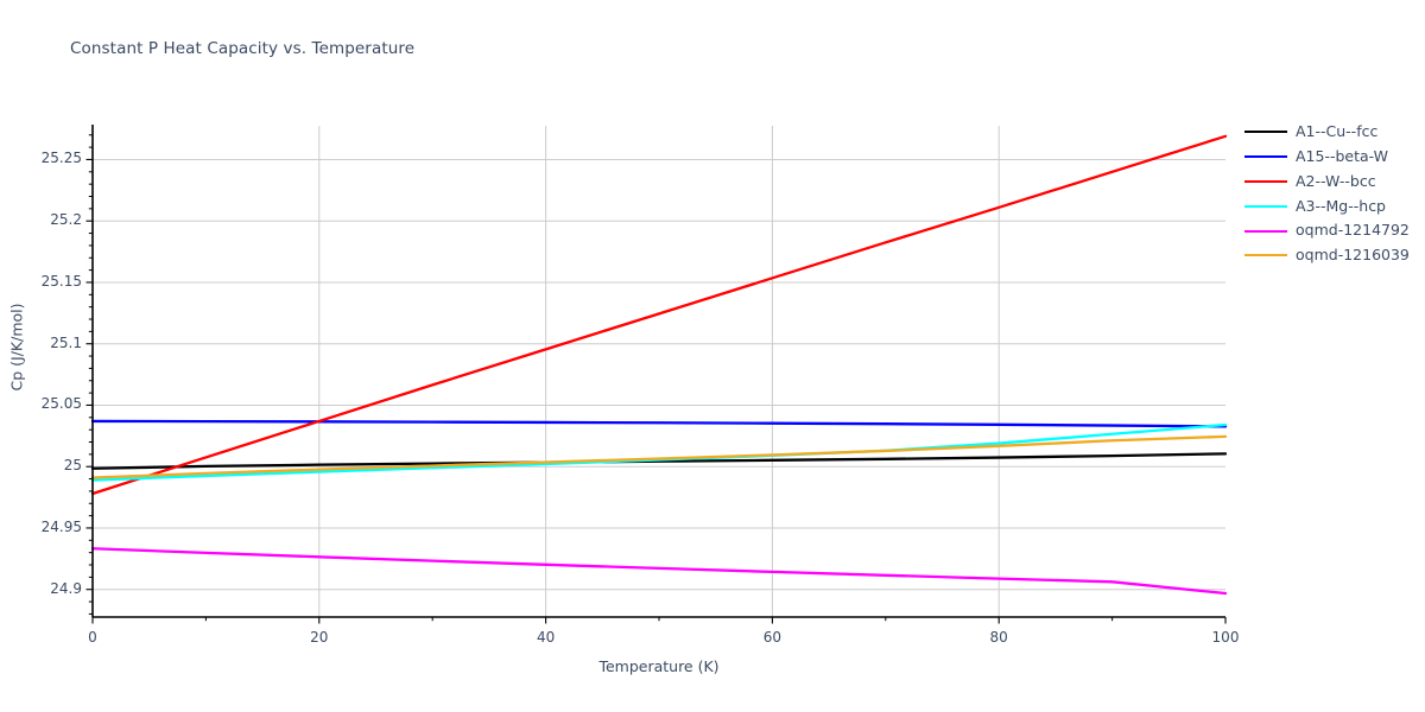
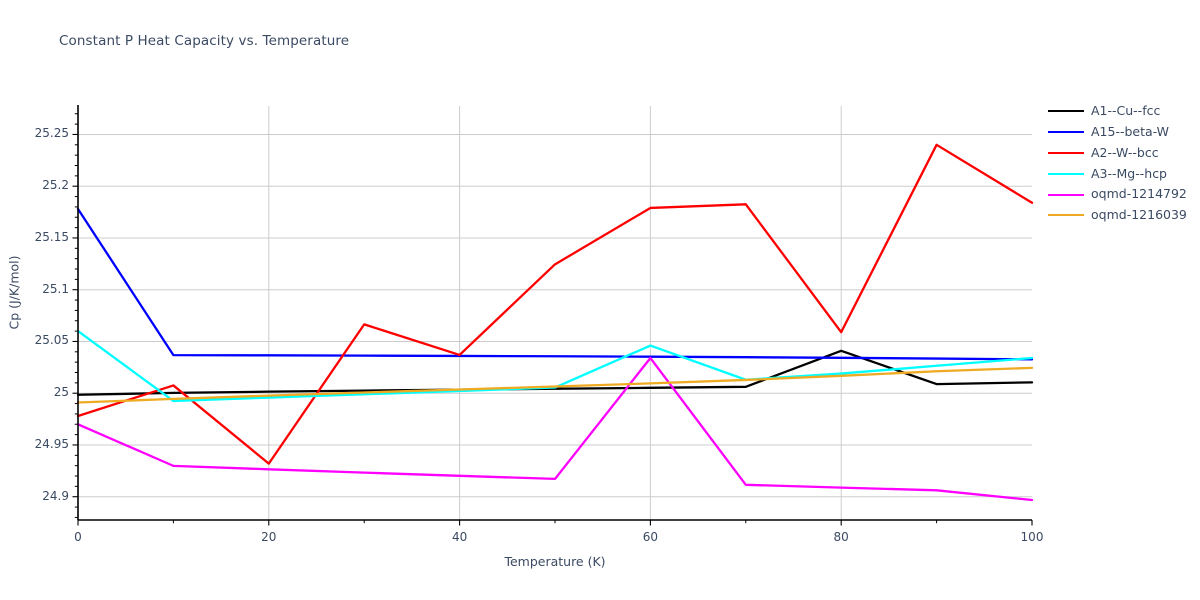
A15--beta-W/0: 25.037 -> 25.178
A3--Mg--hcp/0: 24.989 -> 25.060
oqmd-1214792/0: 24.933 -> 24.970
A2--W--bcc/20: 25.037 -> 24.932
A2--W--bcc/40: 25.096 -> 25.037
A2--W--bcc/60: 25.154 -> 25.179
A3--Mg--hcp/60: 25.009 -> 25.046
oqmd-1214792/60: 24.914 -> 25.034
A1--Cu--fcc/80: 25.007 -> 25.041
A2--W--bcc/80: 25.211 -> 25.059
A2--W--bcc/100: 25.269 -> 25.184
